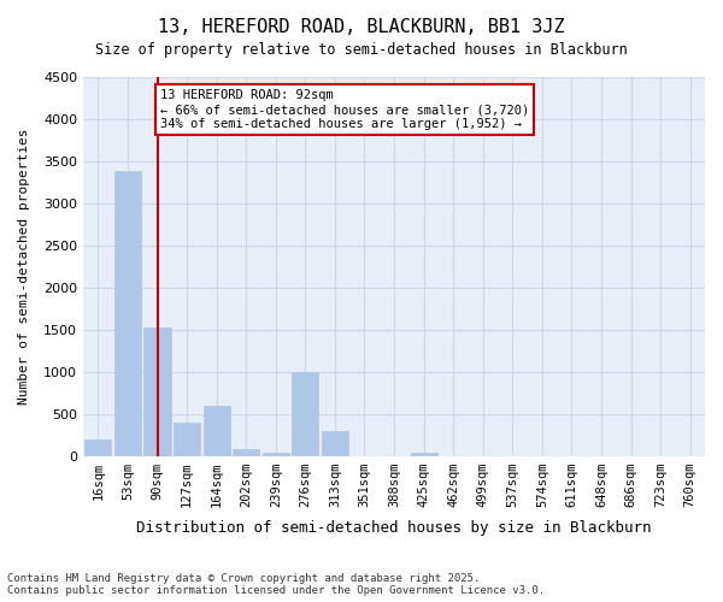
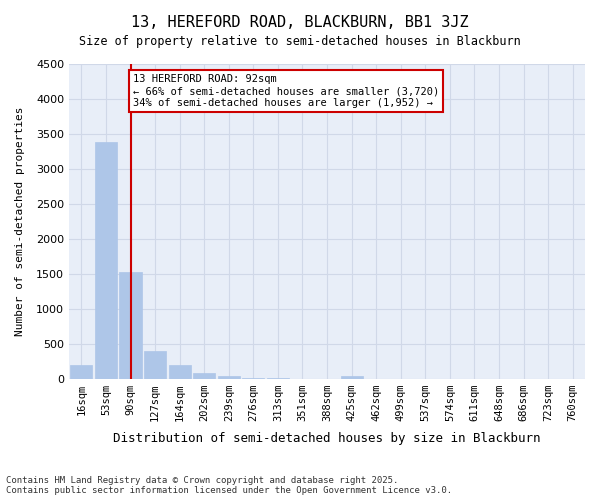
164sqm: 600 -> 190
276sqm: 1000 -> 0
313sqm: 300 -> 0
